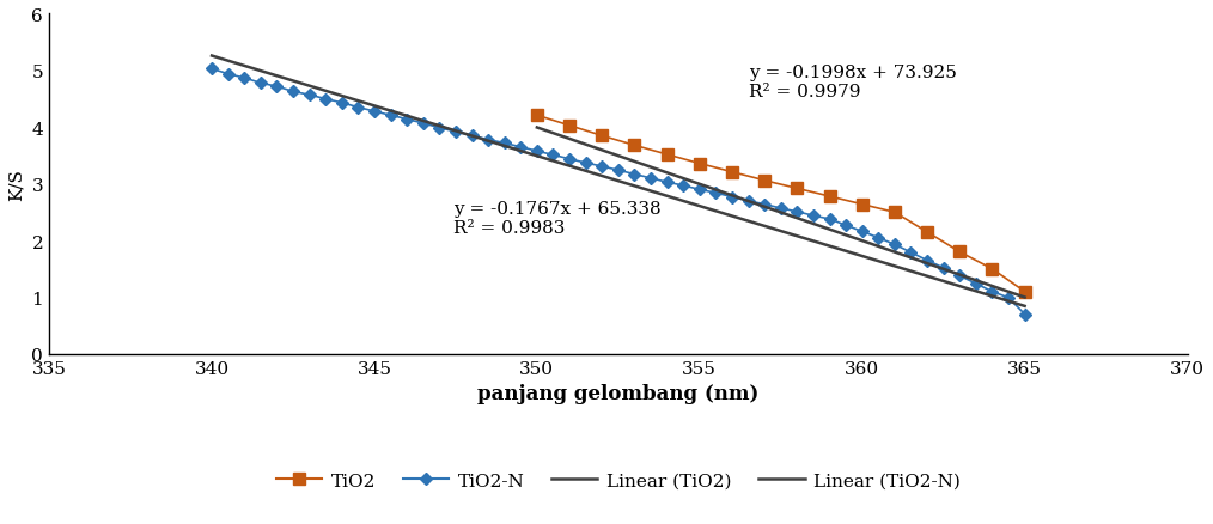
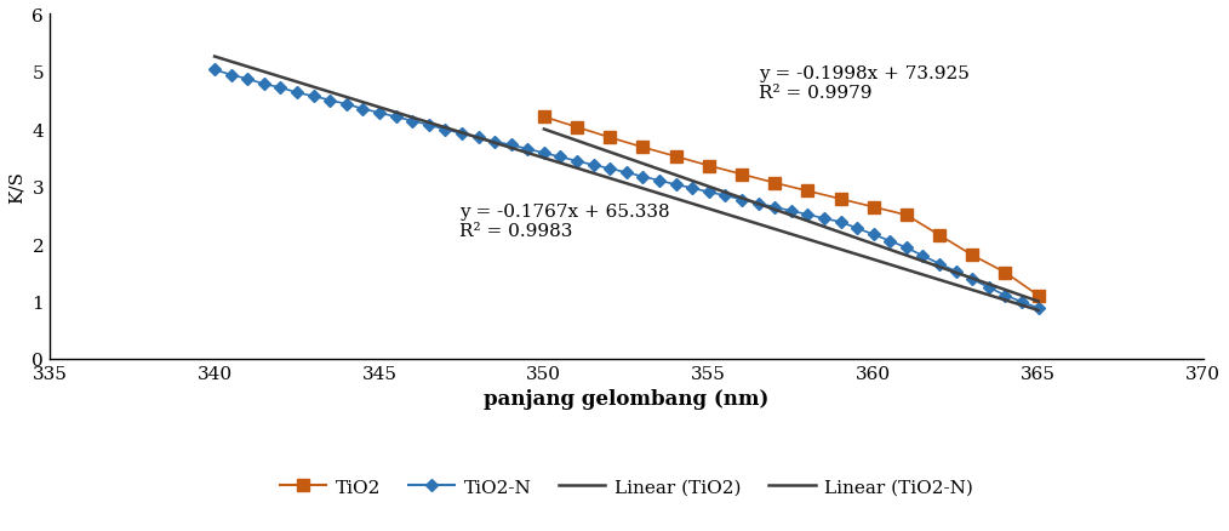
TiO2-N/365: 0.70 -> 0.88
